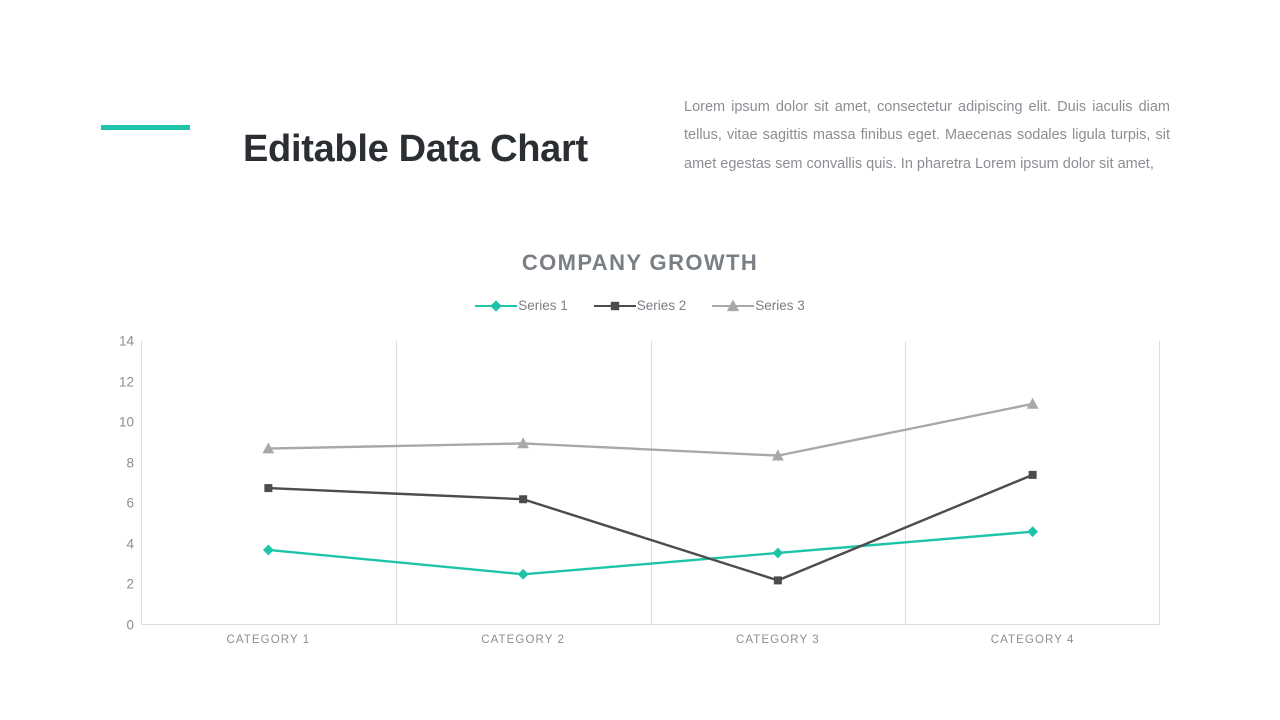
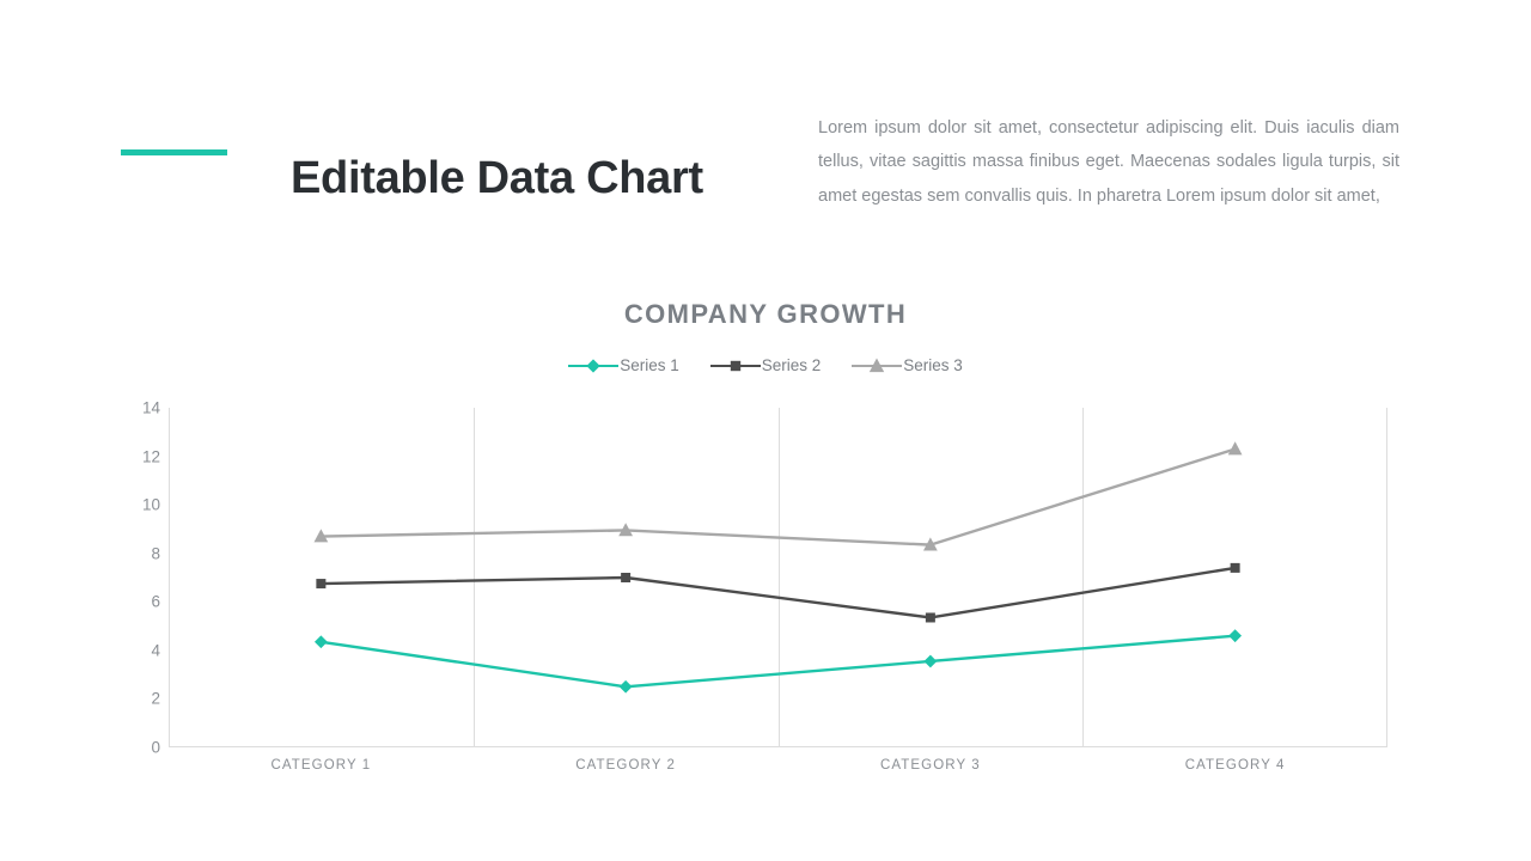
Series 1/CATEGORY 1: 3.7 -> 4.3
Series 2/CATEGORY 2: 6.2 -> 7.0
Series 2/CATEGORY 3: 2.2 -> 5.3
Series 3/CATEGORY 4: 10.9 -> 12.3
